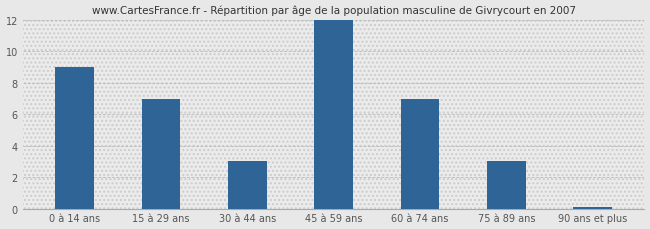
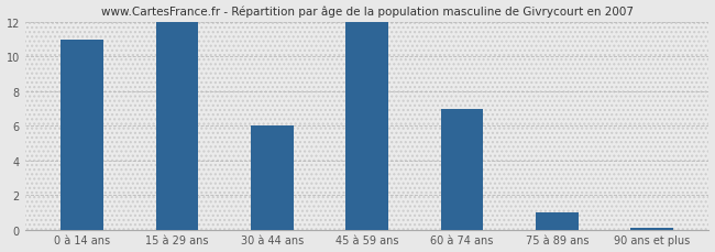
0 à 14 ans: 9.0 -> 11.0
15 à 29 ans: 7.0 -> 12.0
30 à 44 ans: 3.0 -> 6.0
75 à 89 ans: 3.0 -> 1.0
